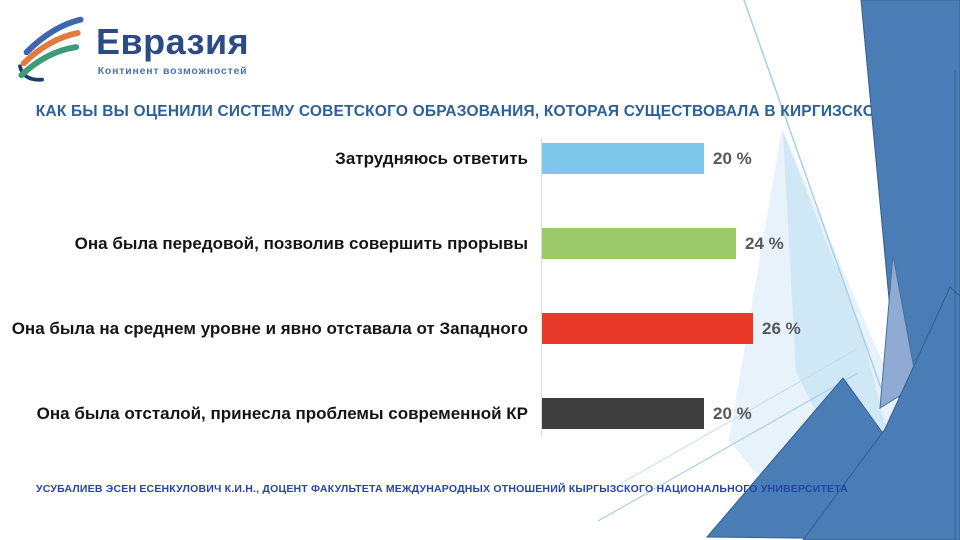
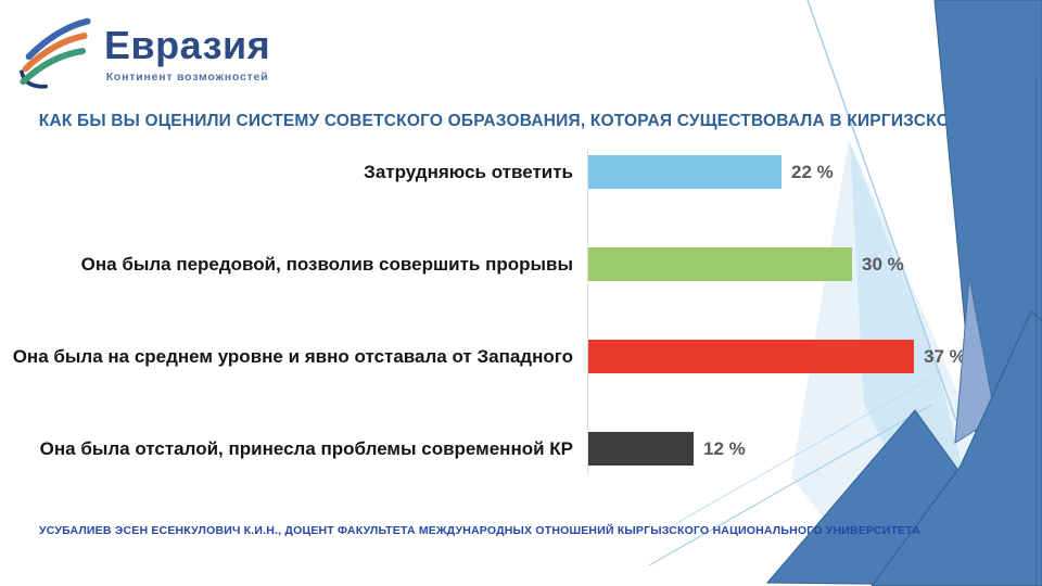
Затрудняюсь ответить: 20 -> 22
Она была передовой, позволив совершить прорывы: 24 -> 30
Она была на среднем уровне и явно отставала от Западного: 26 -> 37
Она была отсталой, принесла проблемы современной КР: 20 -> 12
